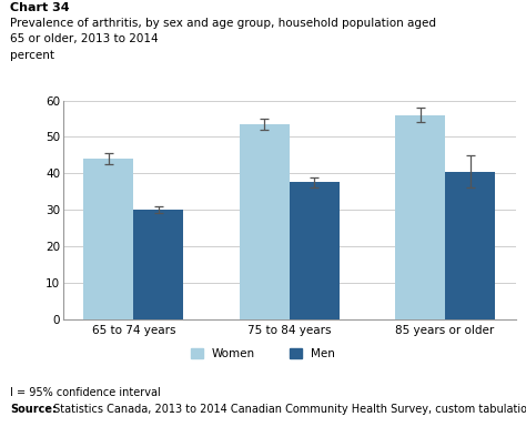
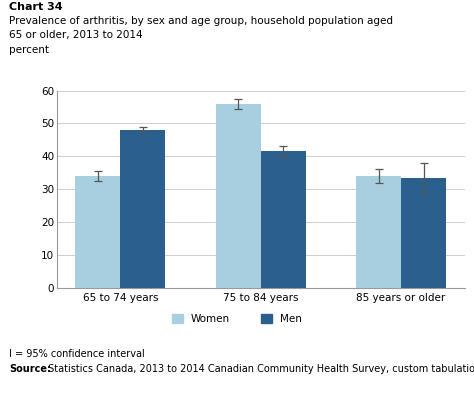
Women/65 to 74 years: 44.0 -> 34.0
Men/65 to 74 years: 30.0 -> 48.0
Women/75 to 84 years: 53.5 -> 56.0
Men/75 to 84 years: 37.5 -> 41.5
Women/85 years or older: 56.0 -> 34.0
Men/85 years or older: 40.5 -> 33.5
